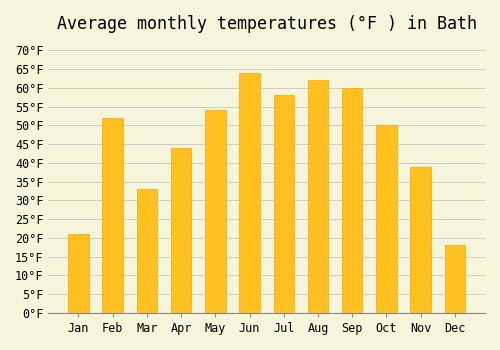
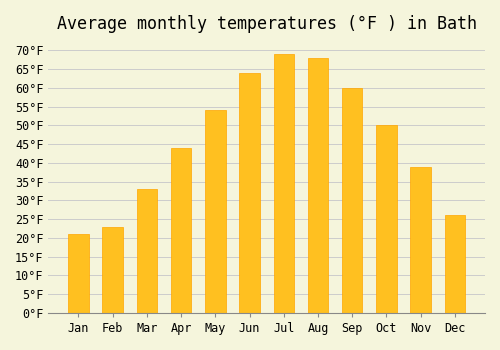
Feb: 52°F -> 23°F
Jul: 58°F -> 69°F
Aug: 62°F -> 68°F
Dec: 18°F -> 26°F
